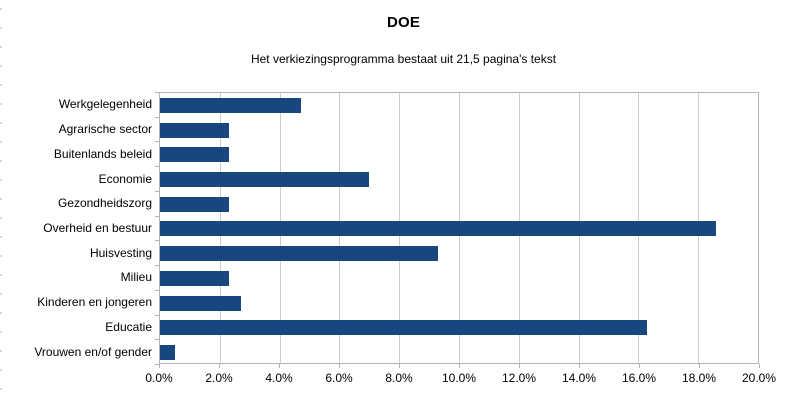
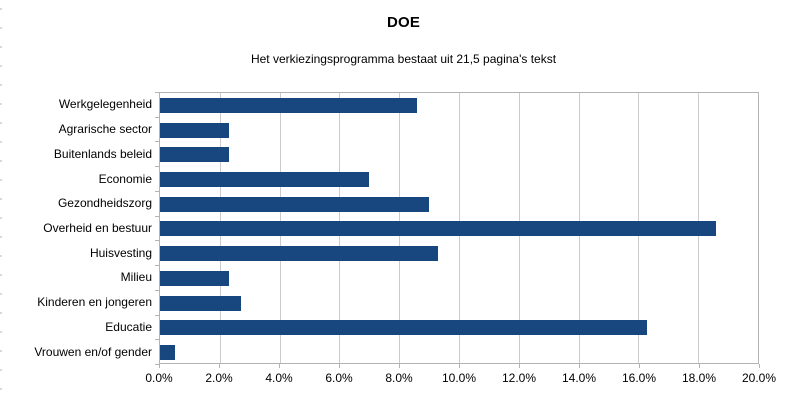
Werkgelegenheid: 4.7% -> 8.6%
Gezondheidszorg: 2.3% -> 9.0%
